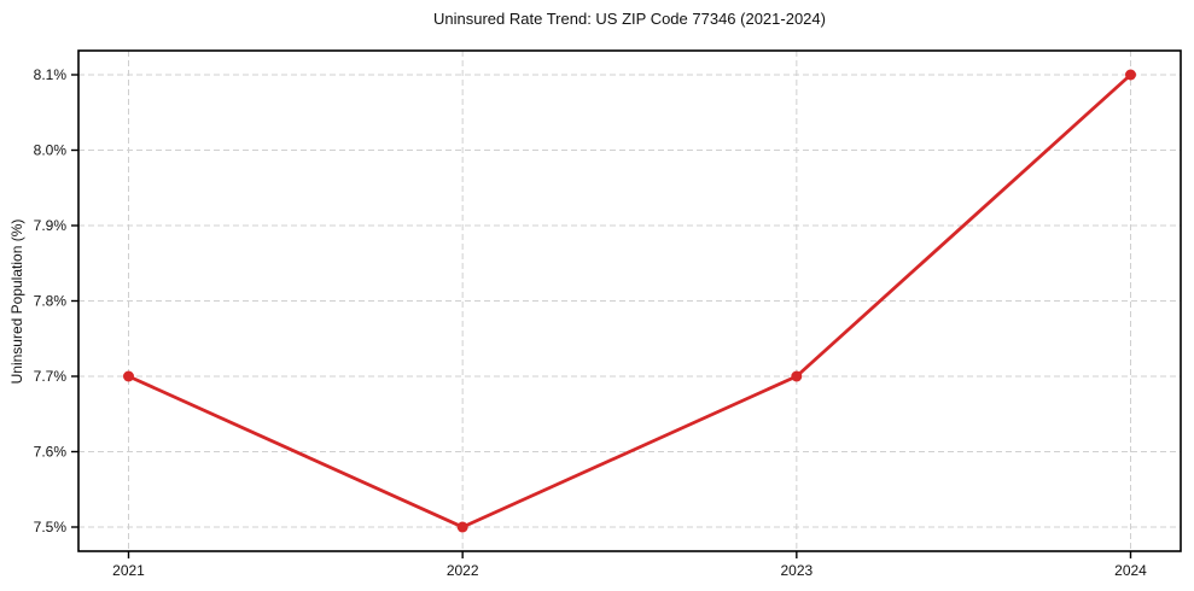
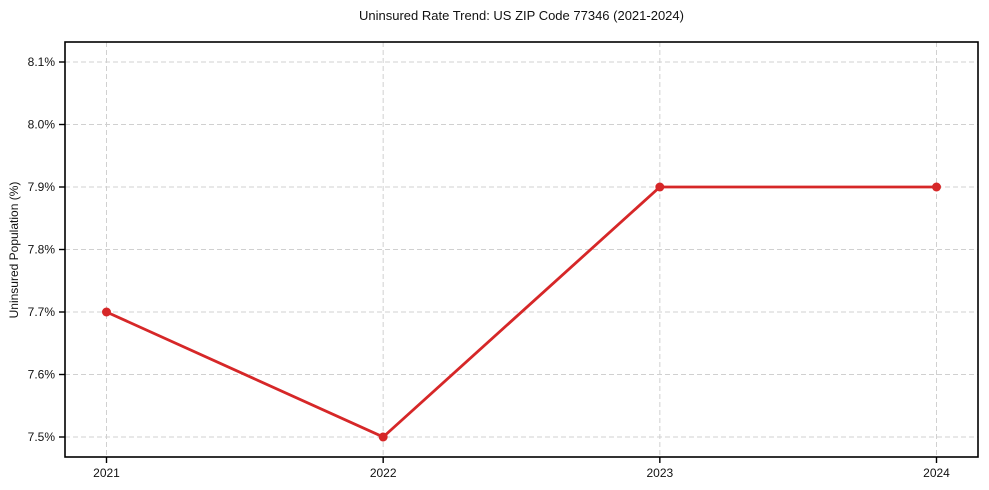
2023: 7.7% -> 7.9%
2024: 8.1% -> 7.9%
